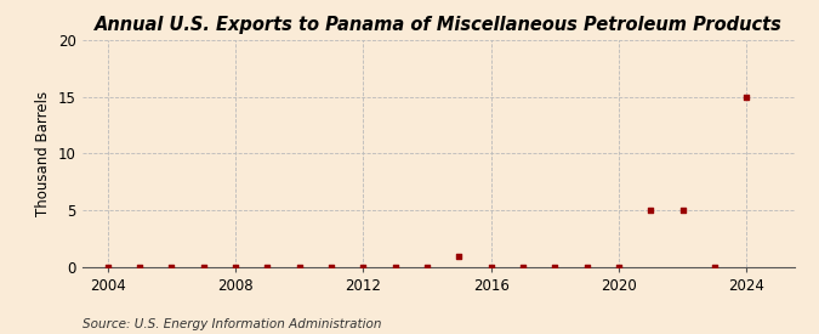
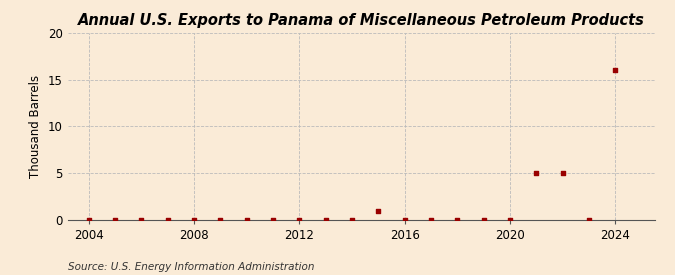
2024: 15 -> 16
